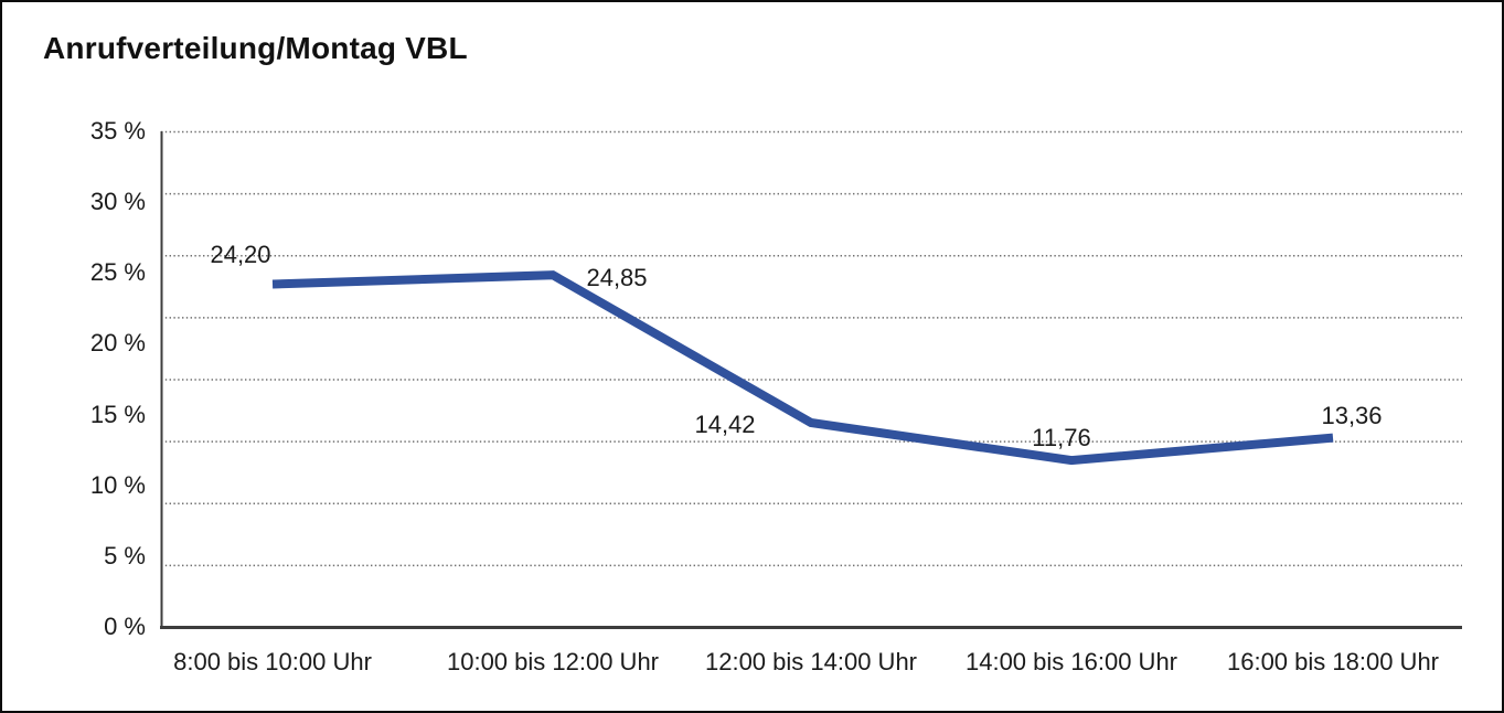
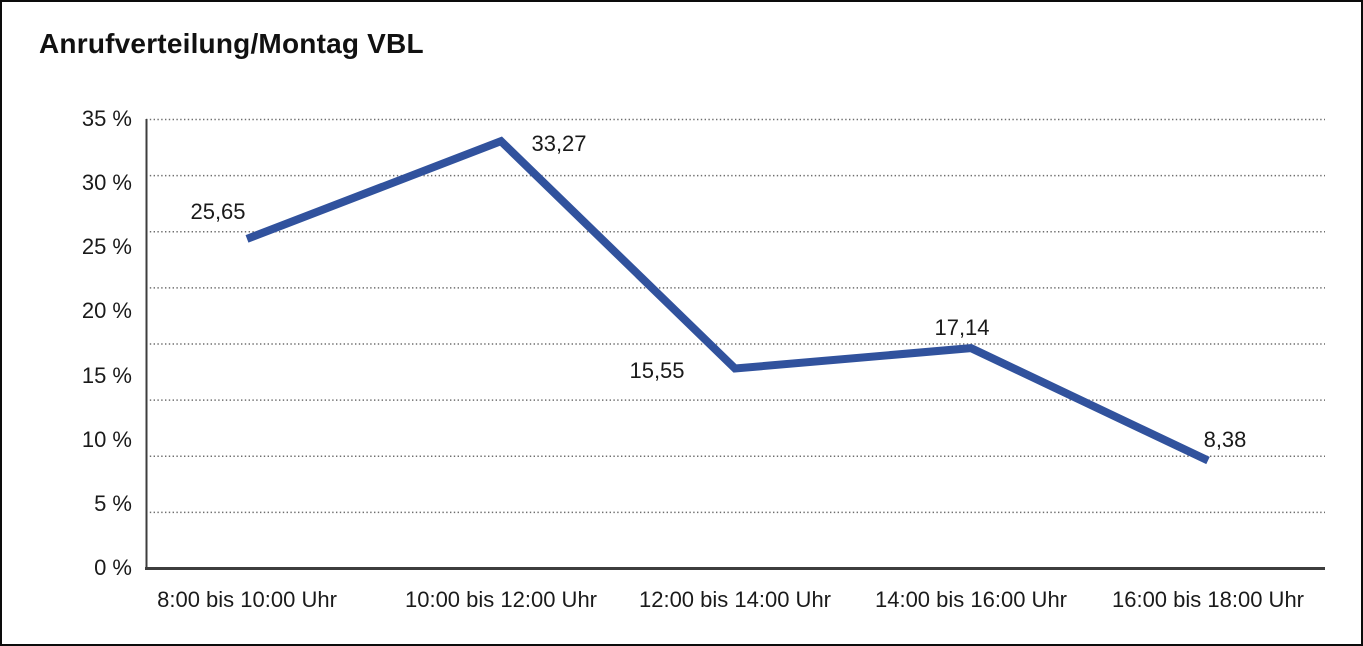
8:00 bis 10:00 Uhr: 24,20 -> 25,65
10:00 bis 12:00 Uhr: 24,85 -> 33,27
12:00 bis 14:00 Uhr: 14,42 -> 15,55
14:00 bis 16:00 Uhr: 11,76 -> 17,14
16:00 bis 18:00 Uhr: 13,36 -> 8,38
